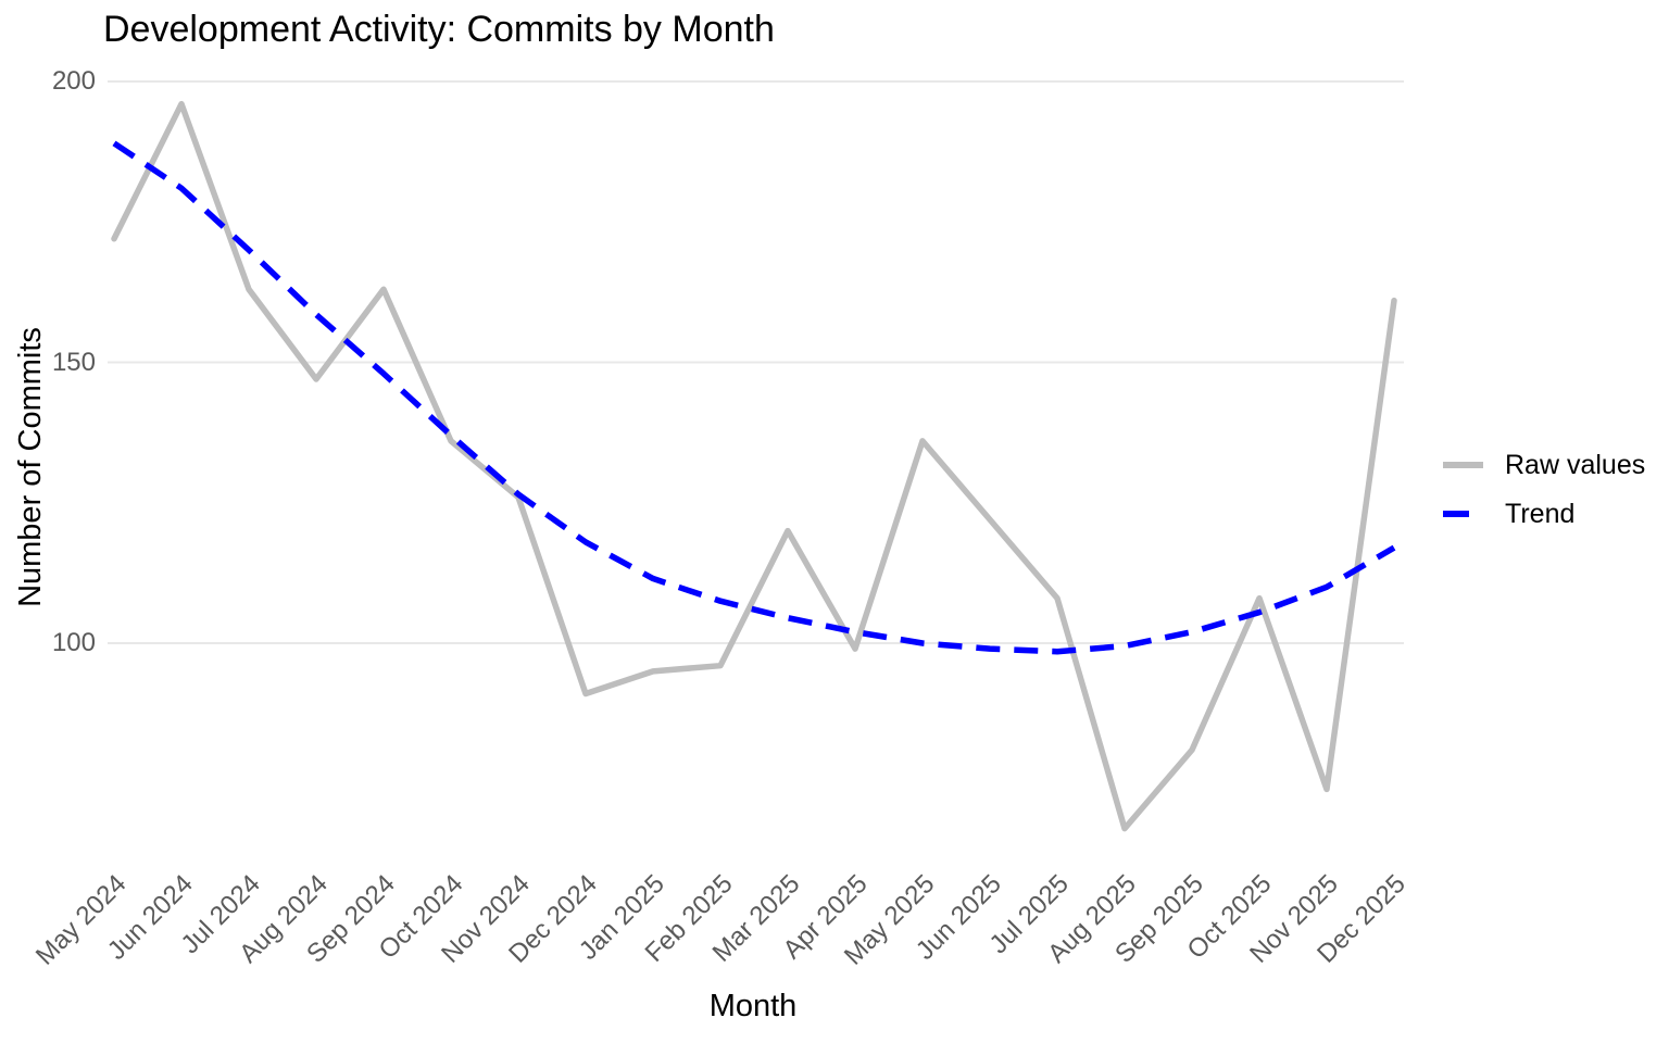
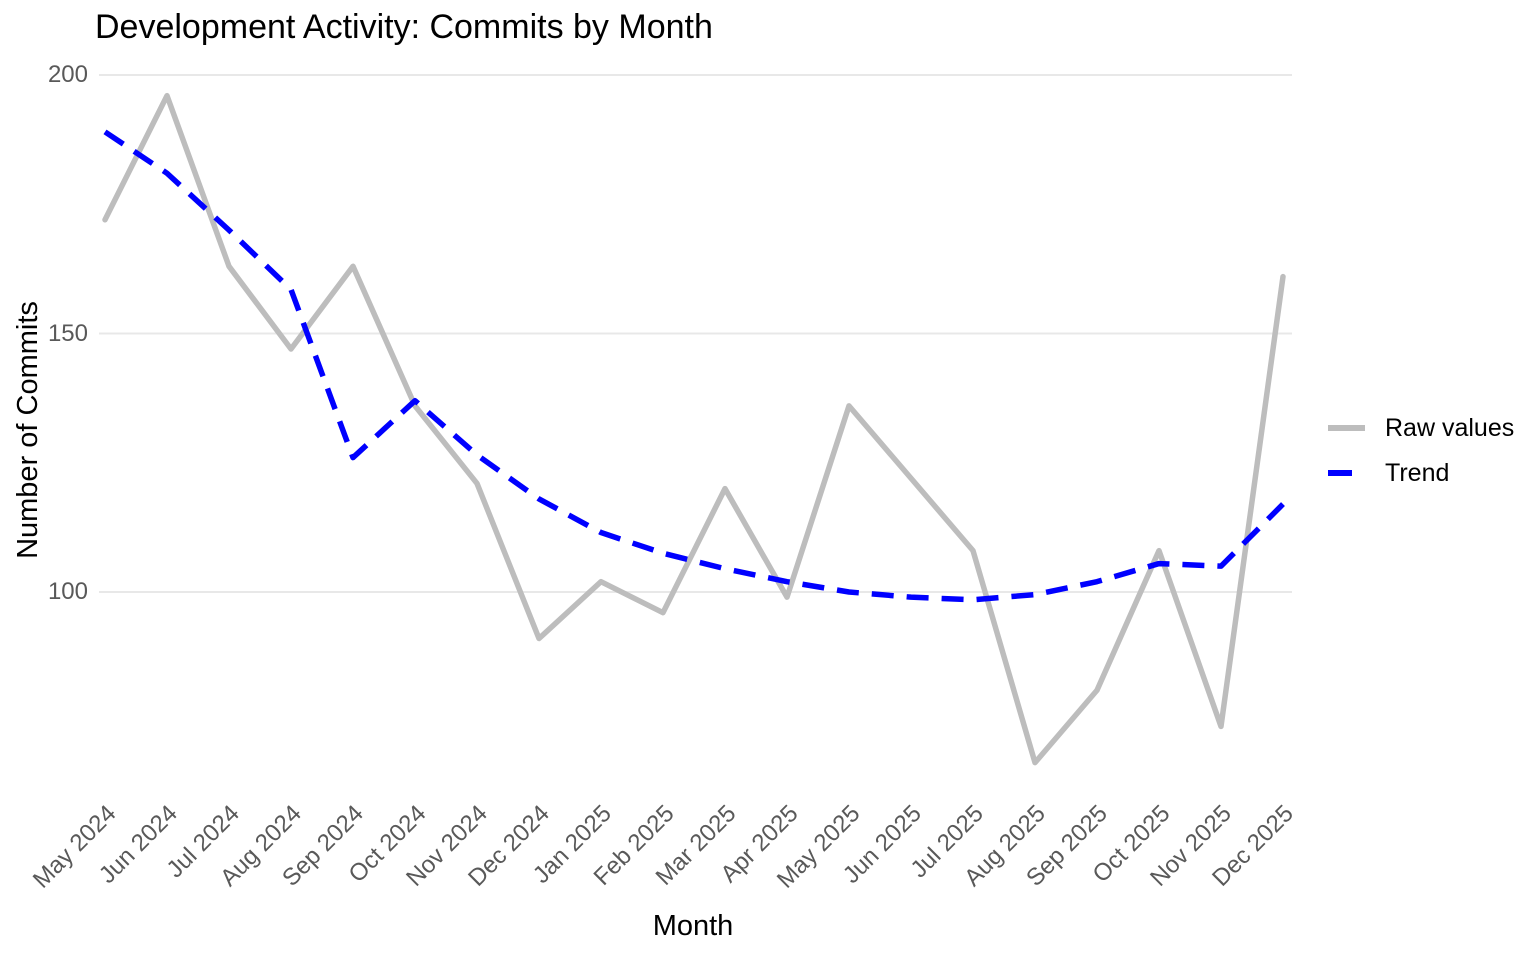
Trend/Sep 2024: 148 -> 126
Raw values/Nov 2024: 126 -> 121
Raw values/Jan 2025: 95 -> 102
Trend/Nov 2025: 110 -> 105
